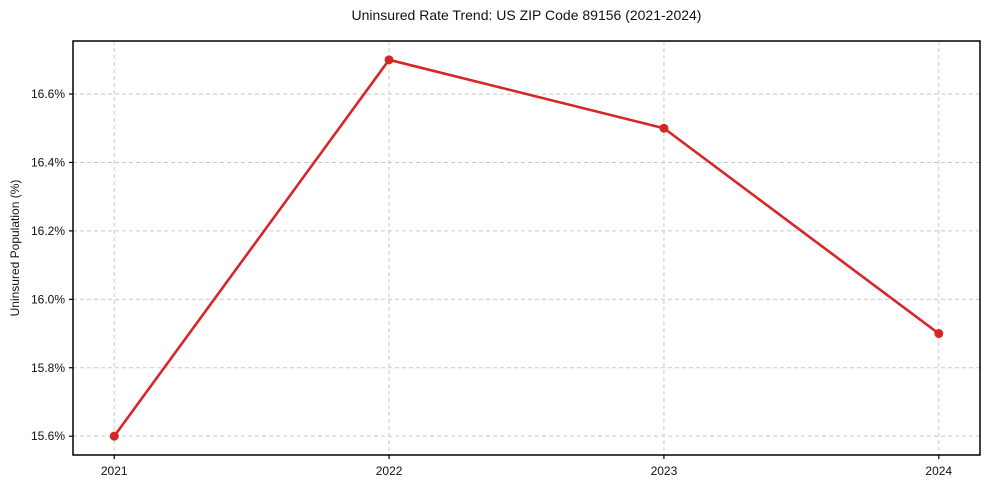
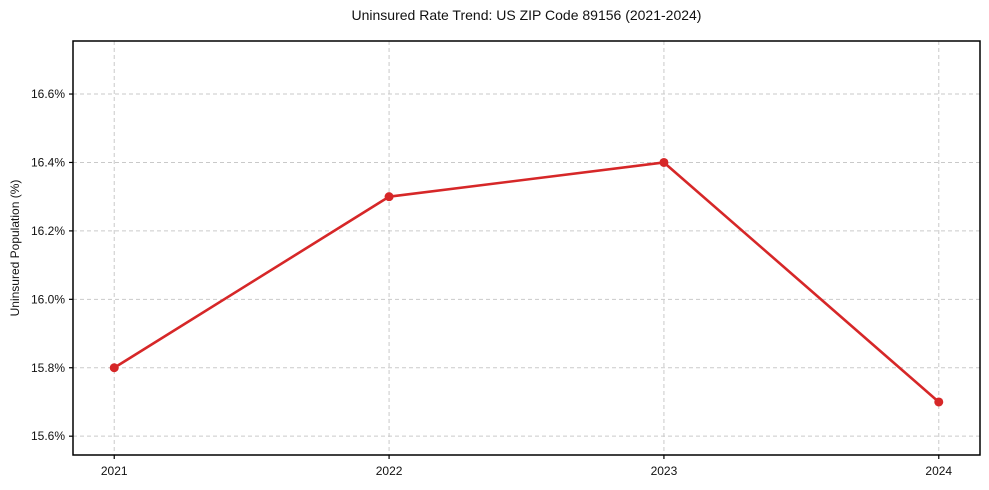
2021: 15.6% -> 15.8%
2022: 16.7% -> 16.3%
2023: 16.5% -> 16.4%
2024: 15.9% -> 15.7%
